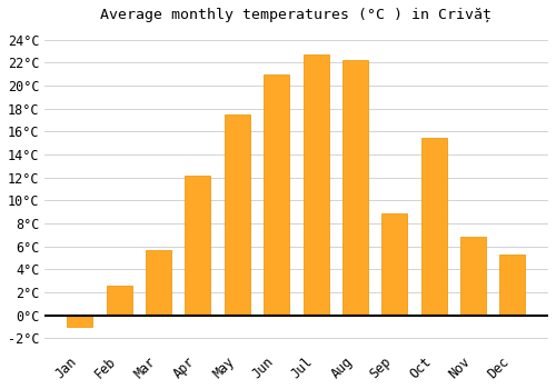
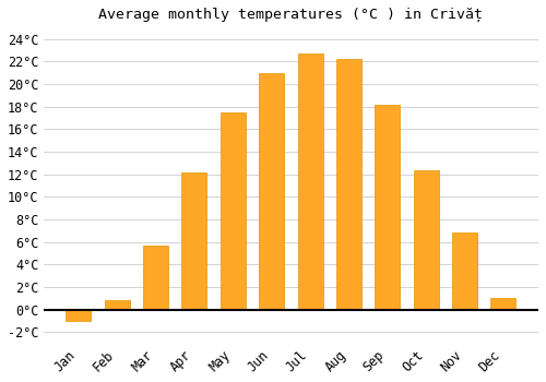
Feb: 2.6°C -> 0.8°C
Sep: 8.9°C -> 18.2°C
Oct: 15.4°C -> 12.3°C
Dec: 5.3°C -> 1.0°C
